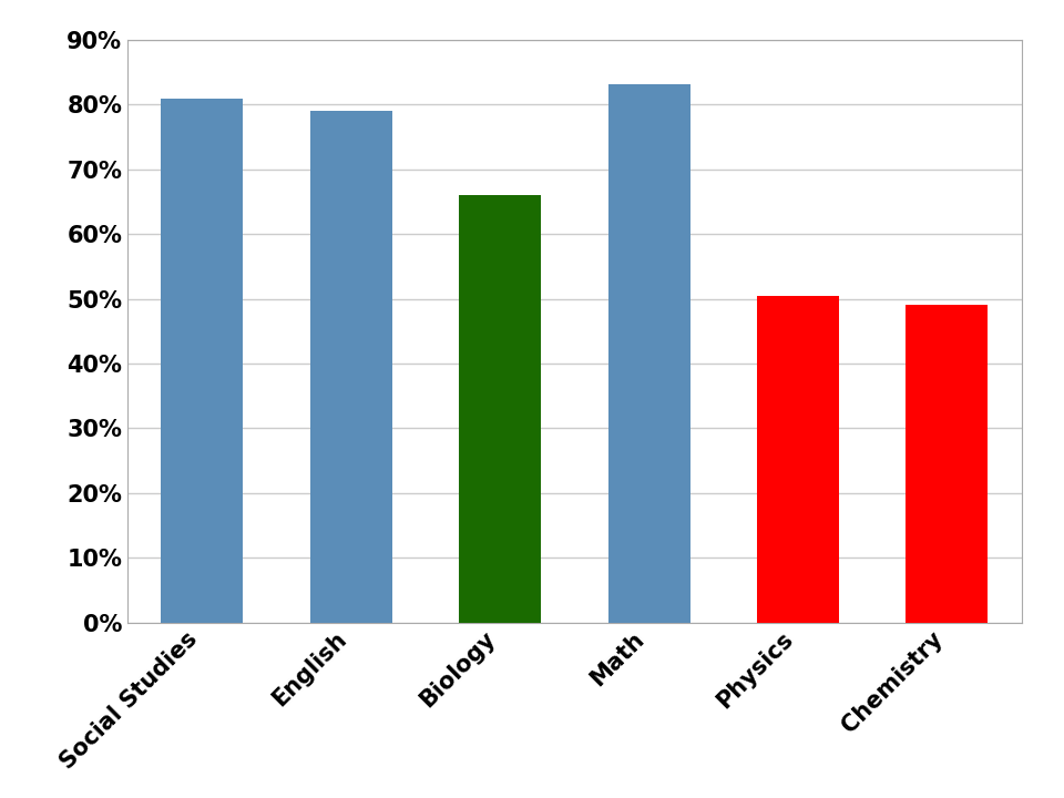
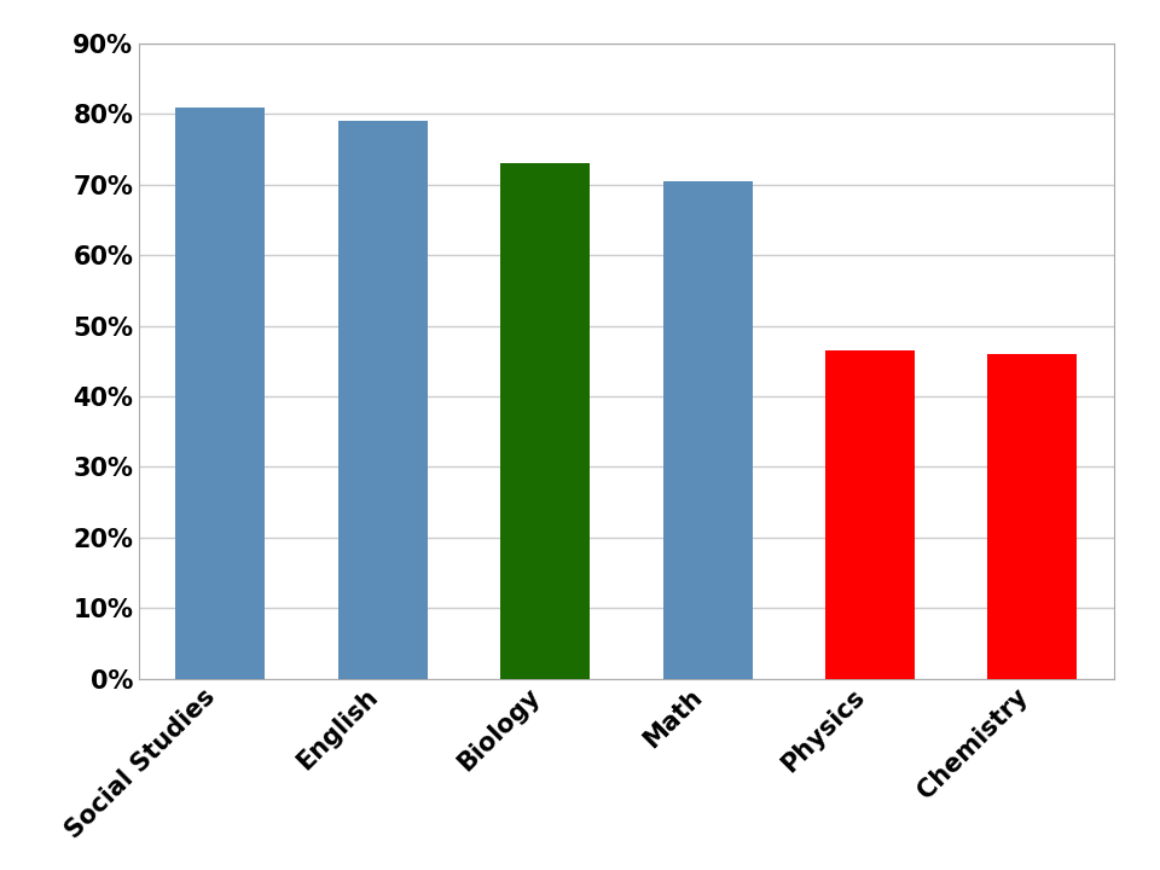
Biology: 66.0% -> 73.0%
Math: 83.2% -> 70.5%
Physics: 50.4% -> 46.5%
Chemistry: 49.0% -> 46.0%
